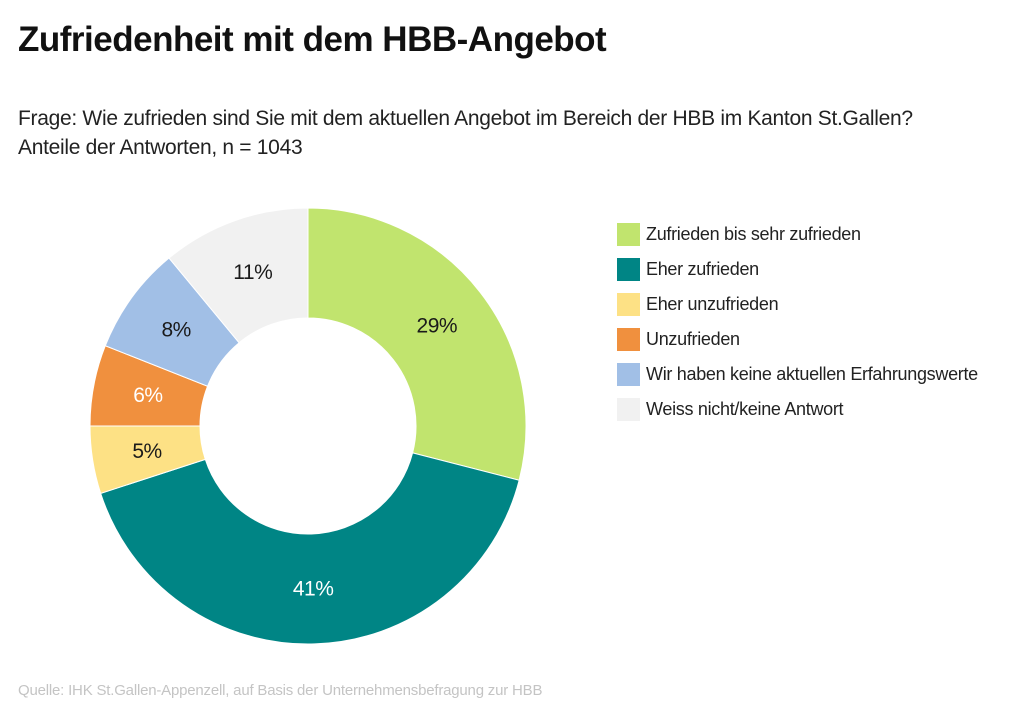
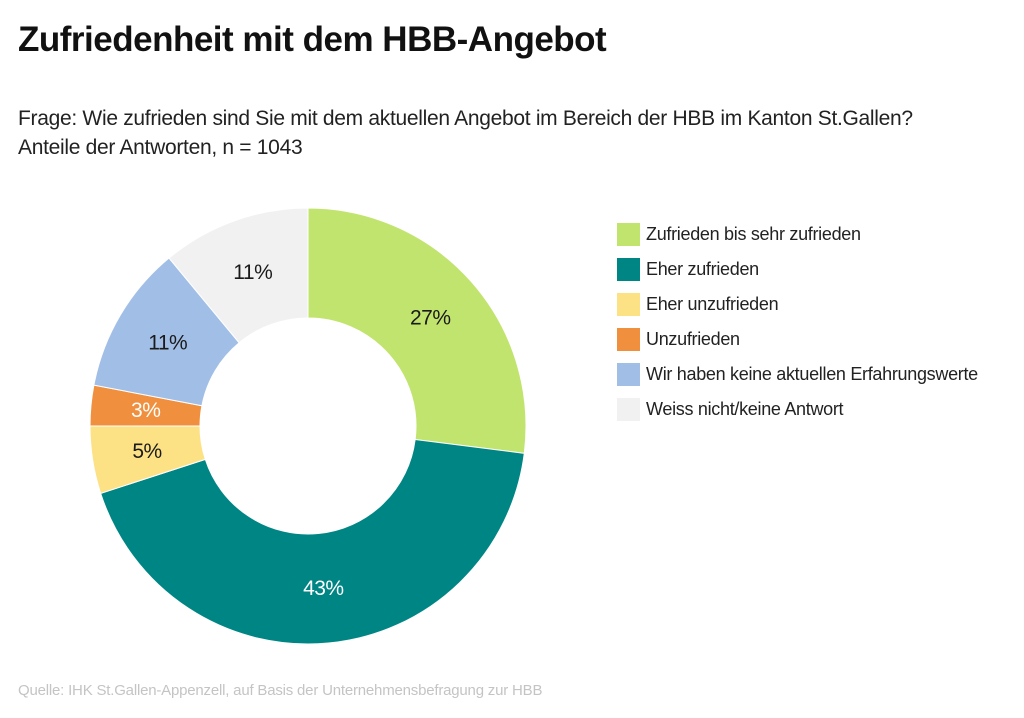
Zufrieden bis sehr zufrieden: 29% -> 27%
Eher zufrieden: 41% -> 43%
Unzufrieden: 6% -> 3%
Wir haben keine aktuellen Erfahrungswerte: 8% -> 11%
